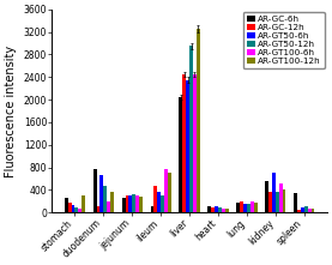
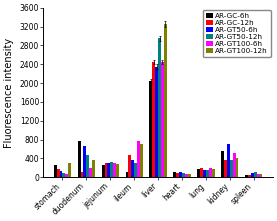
AR-GC-6h/spleen: 350 -> 50
